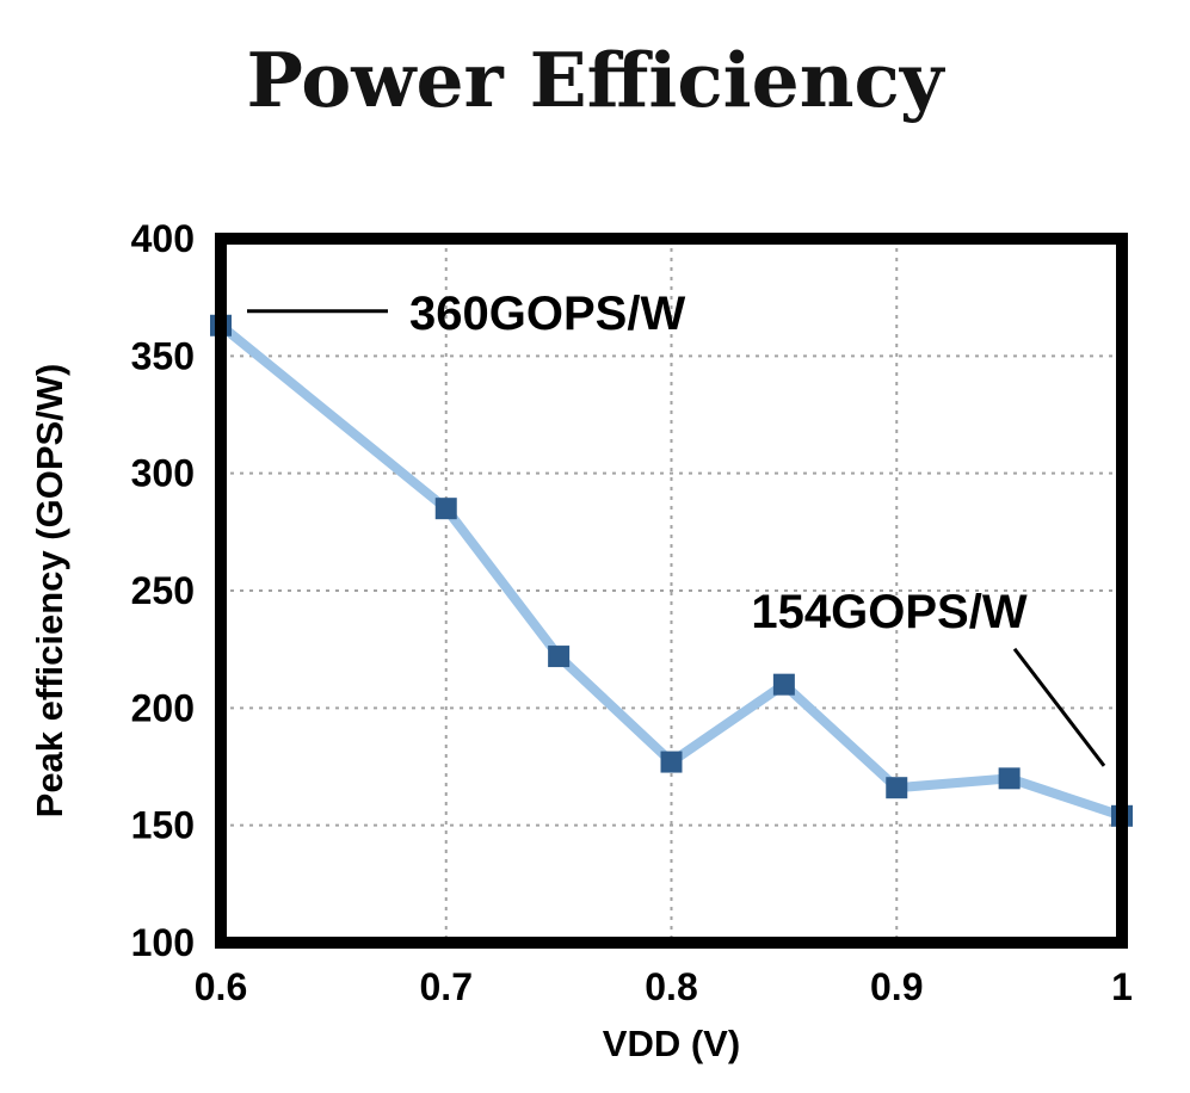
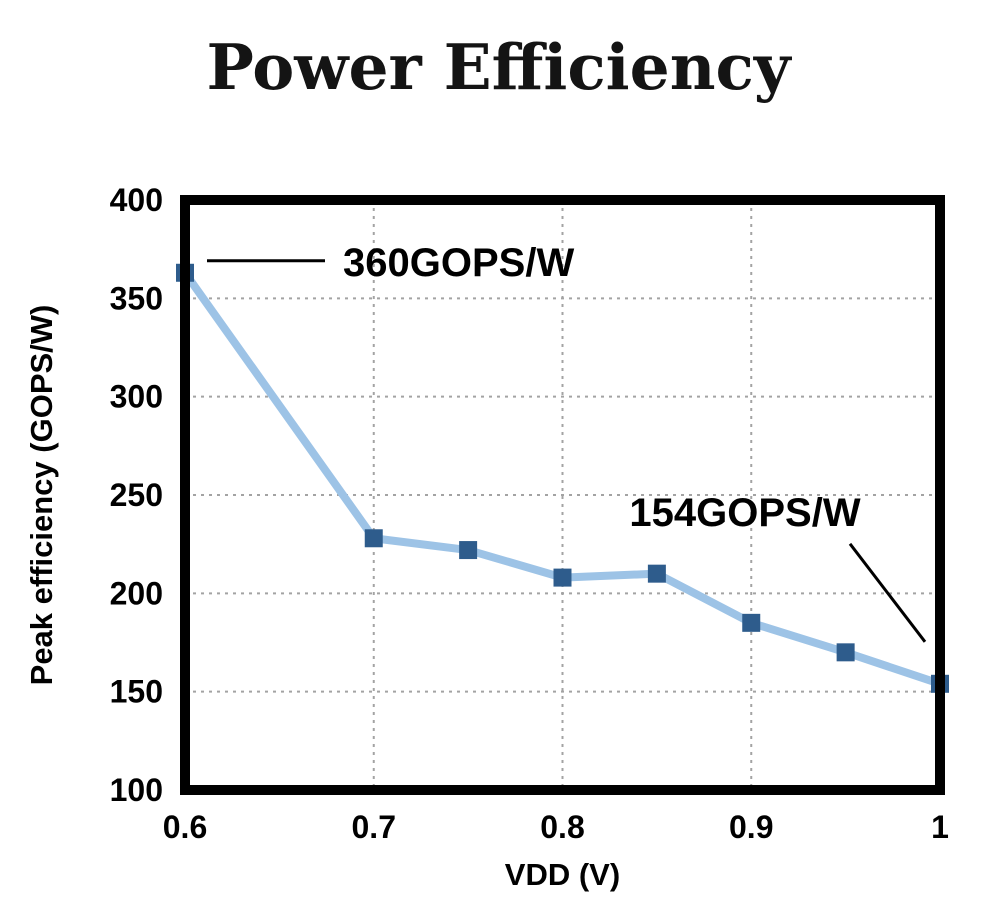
0.7: 285 -> 228
0.8: 177 -> 208
0.9: 166 -> 185
